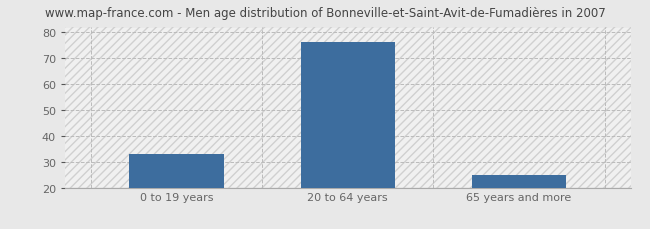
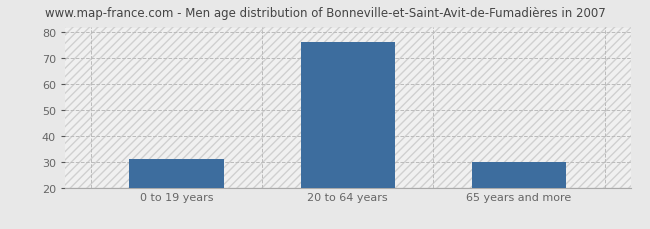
0 to 19 years: 33 -> 31
65 years and more: 25 -> 30
